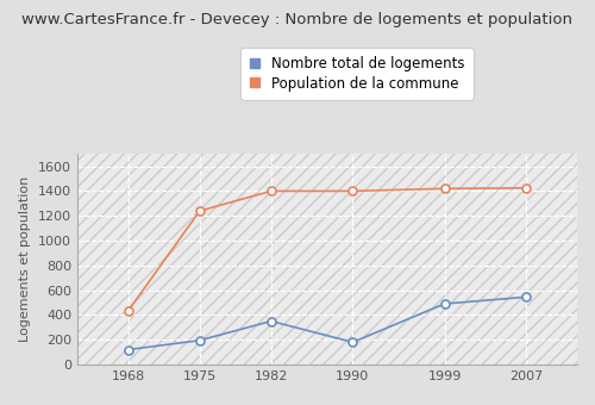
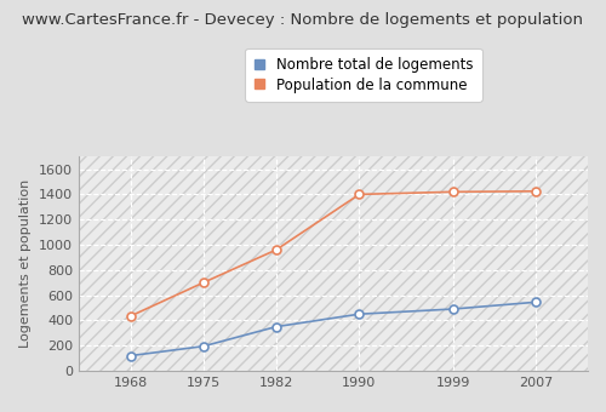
Population de la commune/1975: 1240 -> 700
Population de la commune/1982: 1400 -> 960
Nombre total de logements/1990: 180 -> 450
